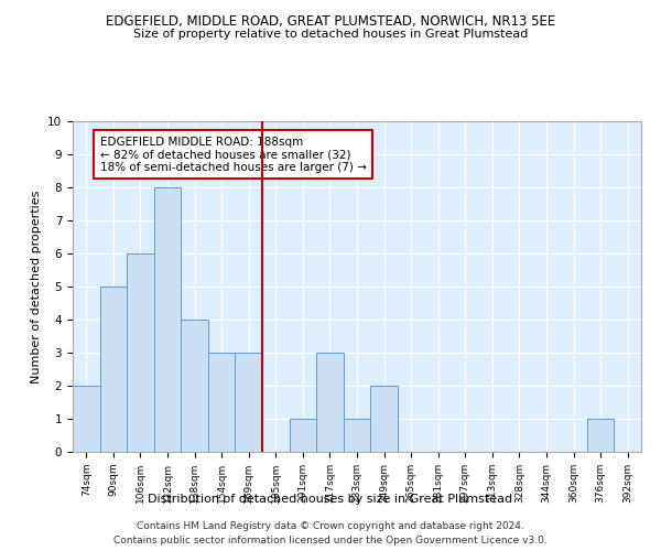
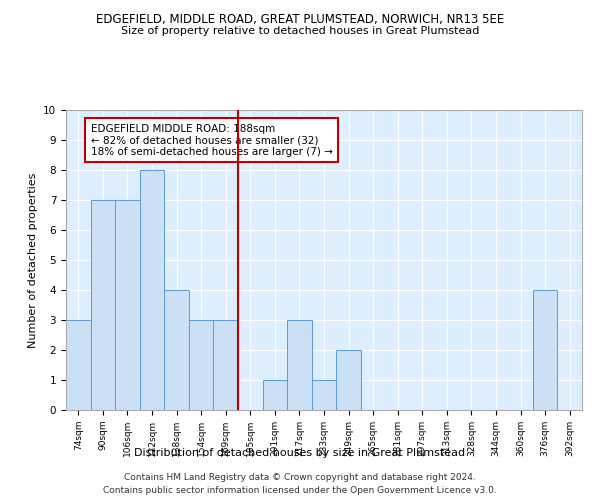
74sqm: 2 -> 3
90sqm: 5 -> 7
106sqm: 6 -> 7
376sqm: 1 -> 4
